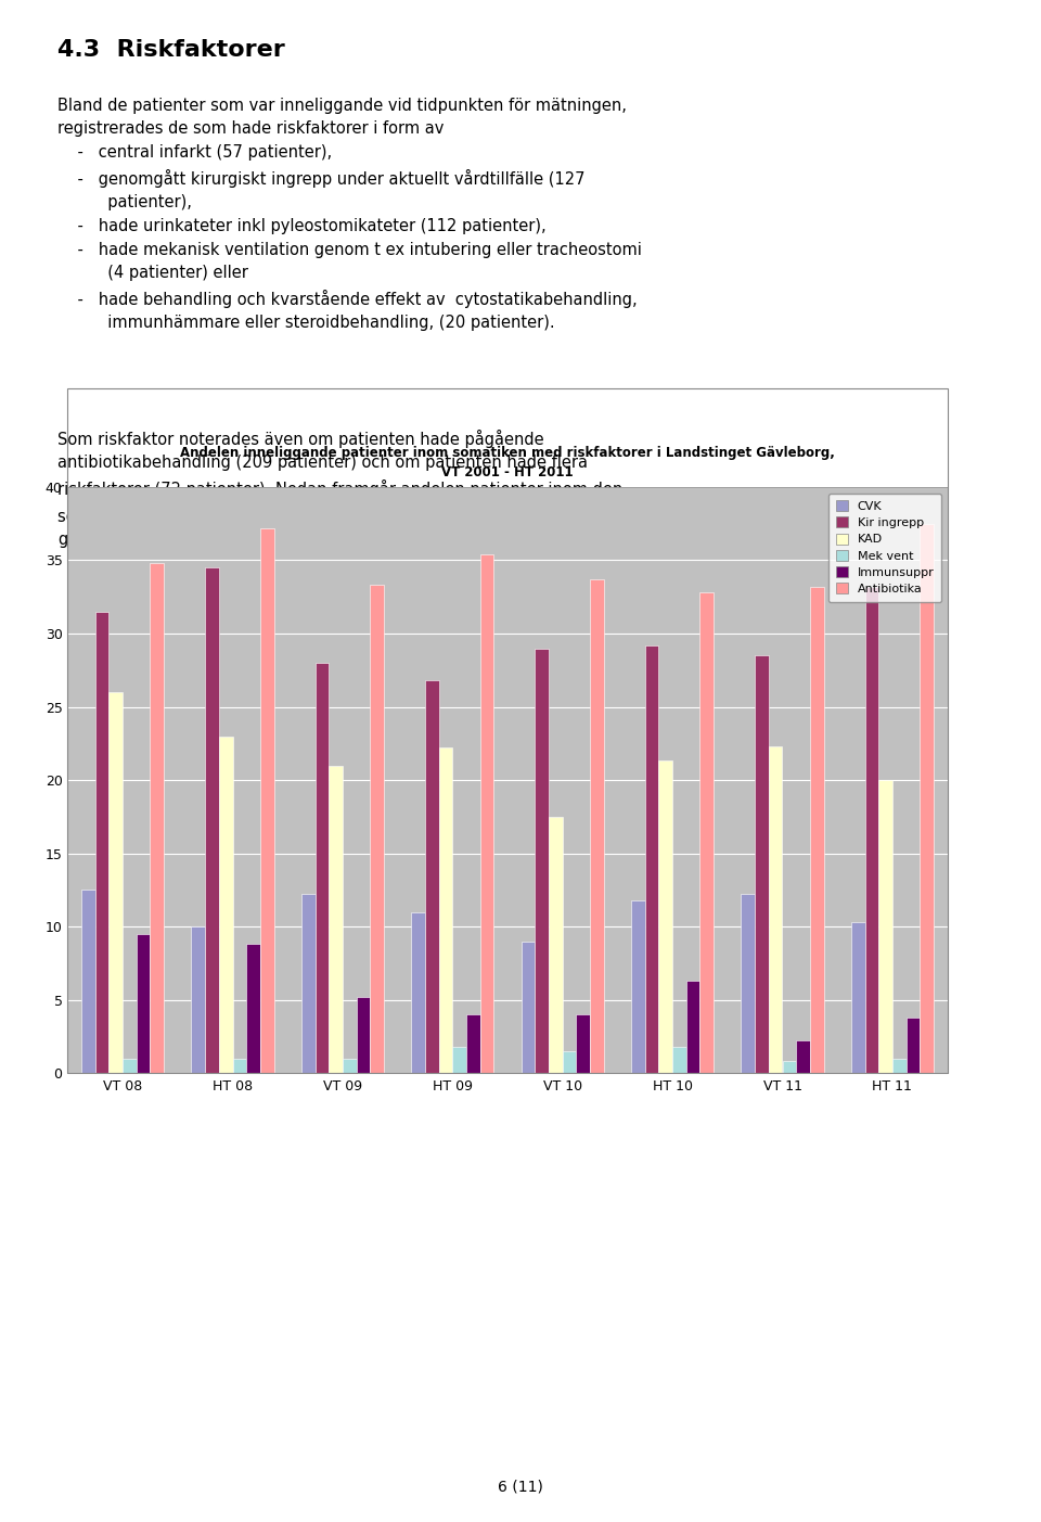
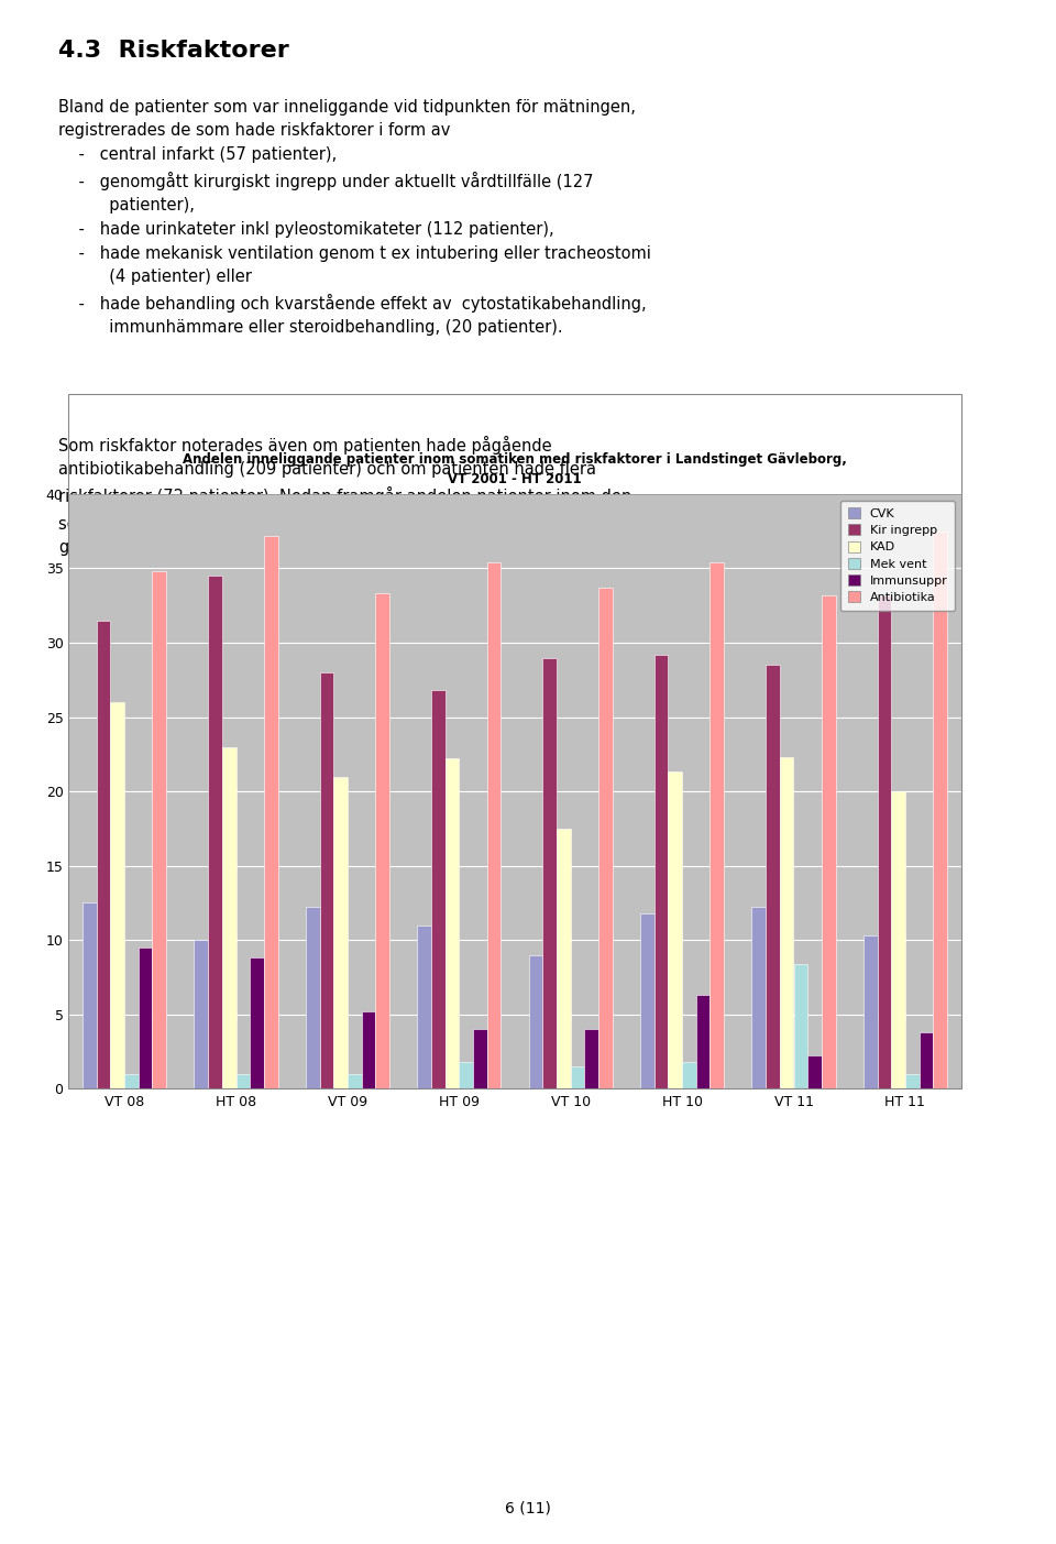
Antibiotika/HT 10: 32.8 -> 35.4
Mek vent/VT 11: 0.8 -> 8.4
